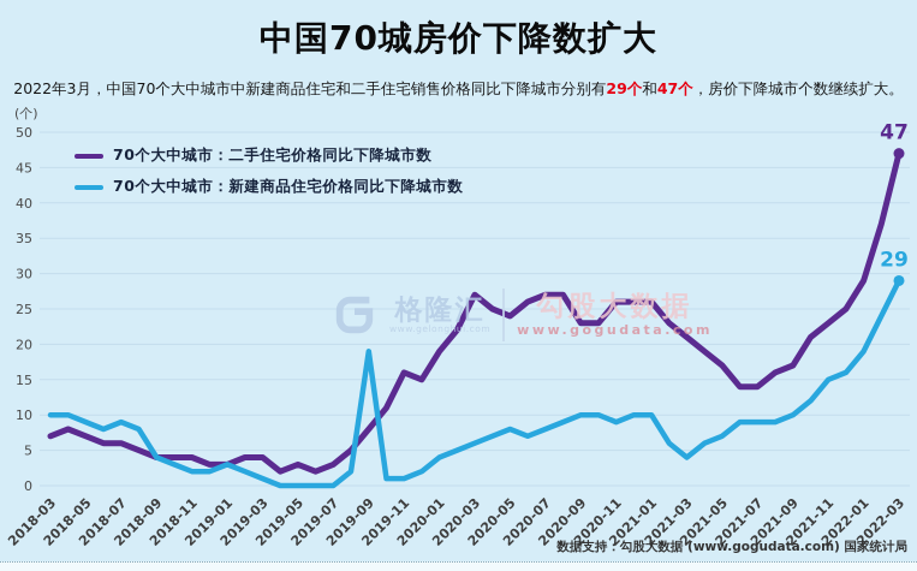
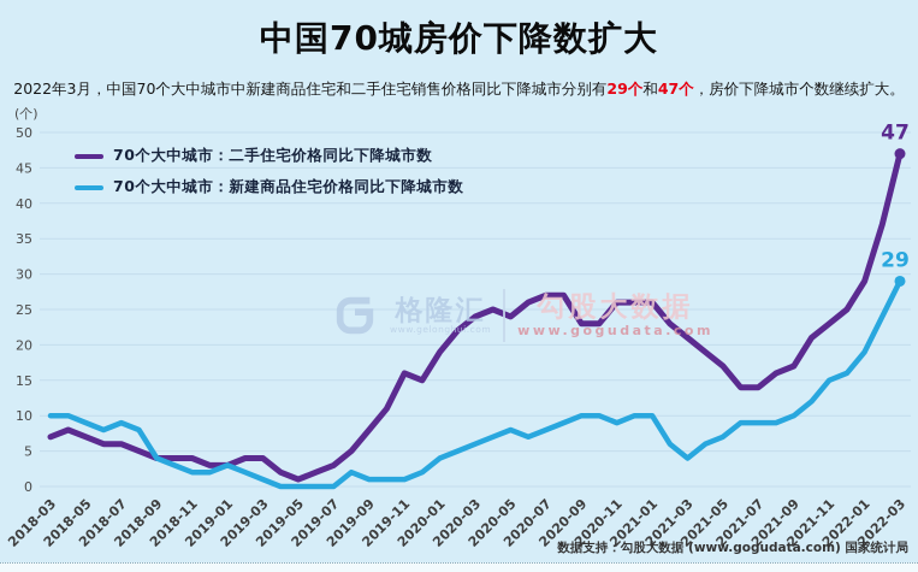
70个大中城市：二手住宅价格同比下降城市数/2019-05: 3 -> 1
70个大中城市：新建商品住宅价格同比下降城市数/2019-09: 19 -> 1
70个大中城市：二手住宅价格同比下降城市数/2020-03: 27 -> 24
